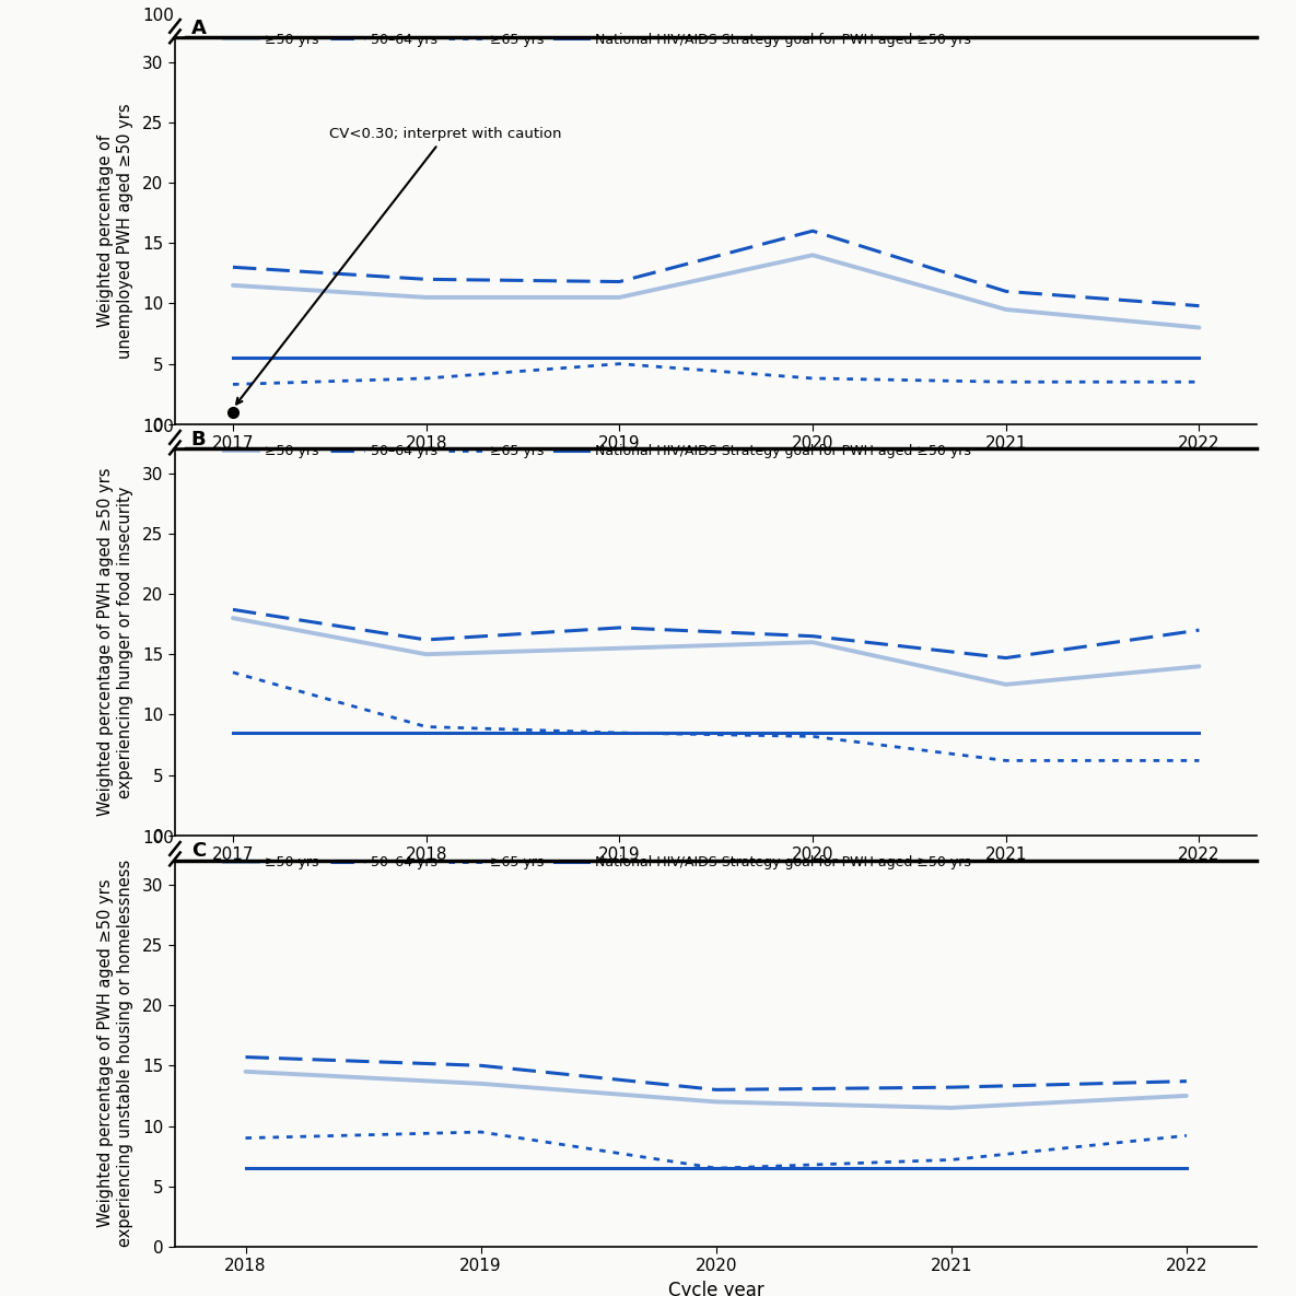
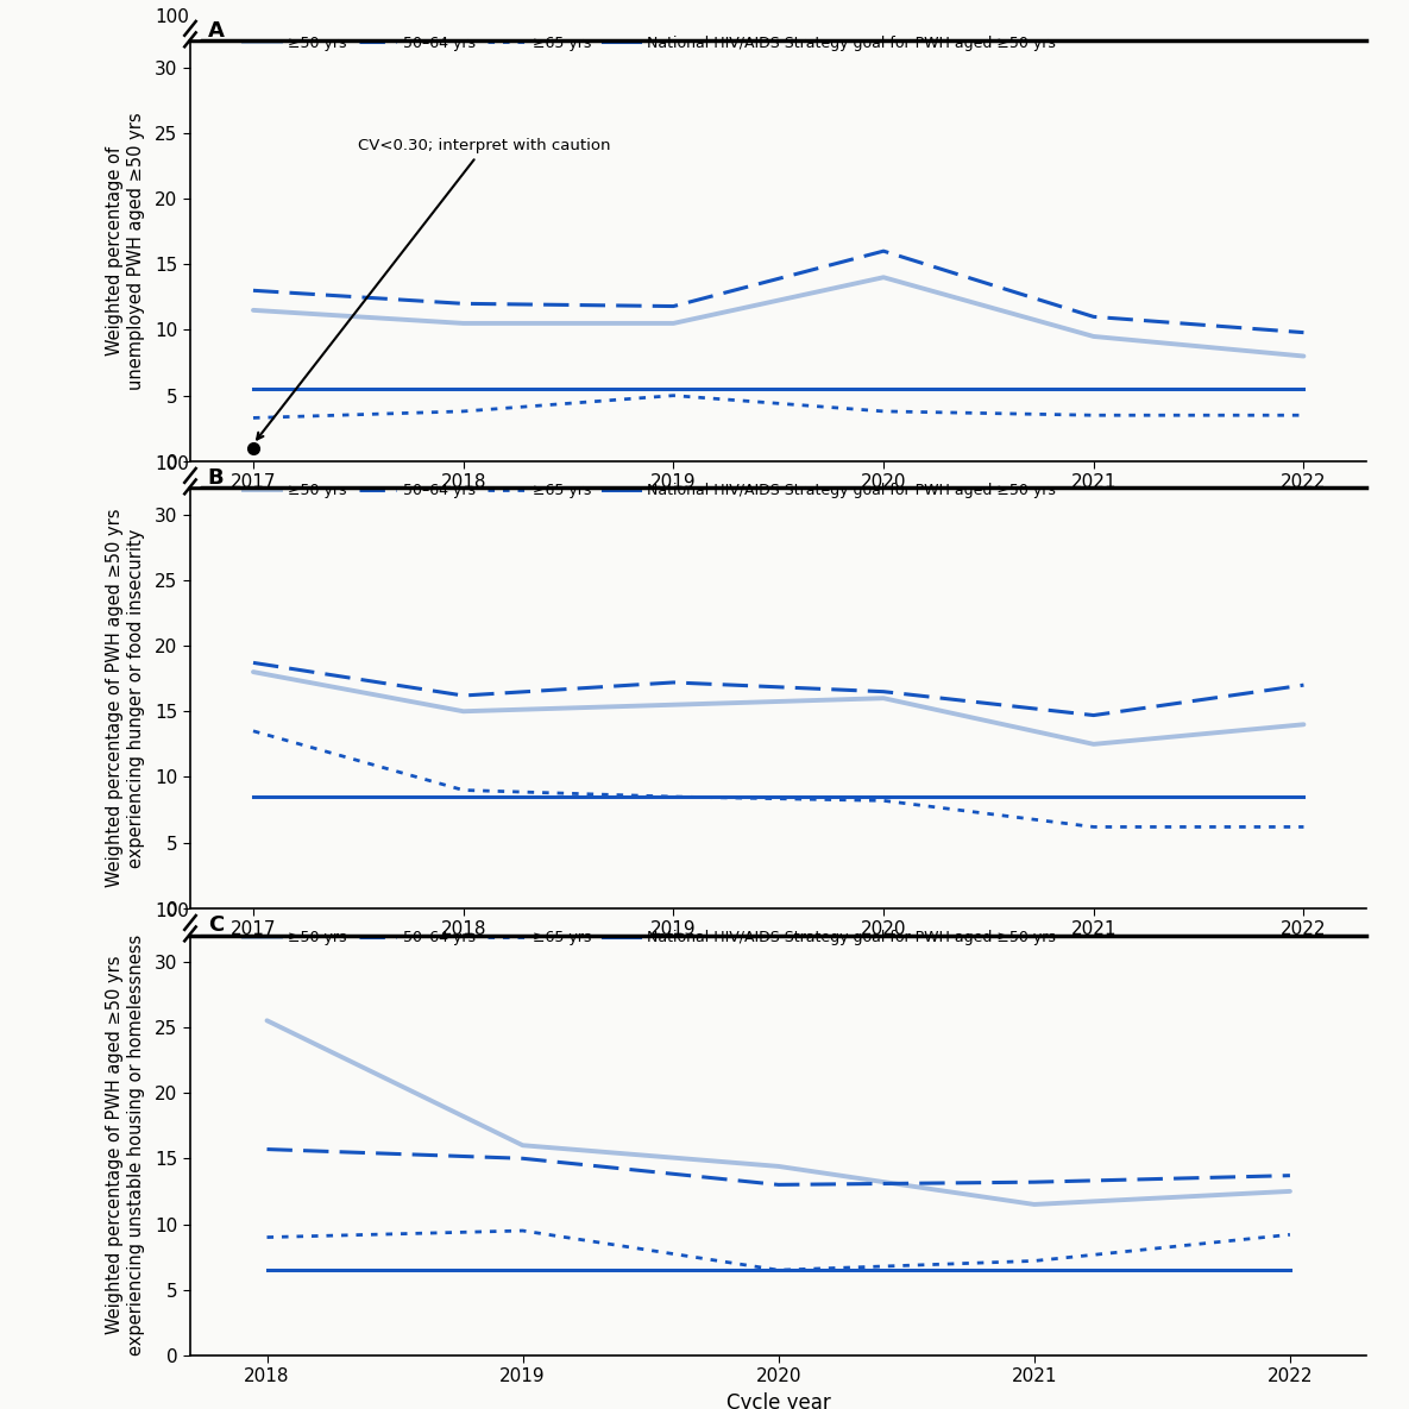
≥50 yrs/2018: 14.5 -> 25.5
≥50 yrs/2019: 13.5 -> 16.0
≥50 yrs/2020: 12.0 -> 14.4
